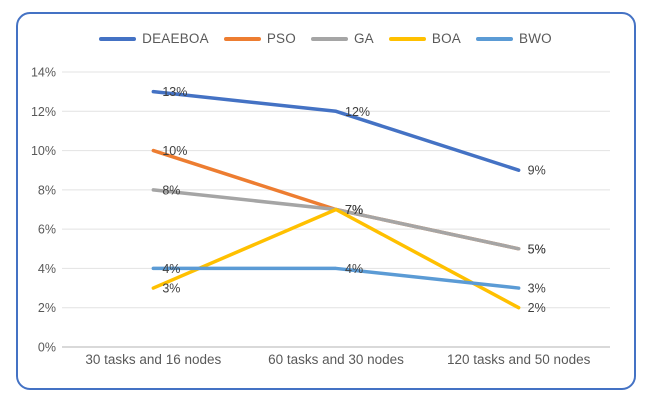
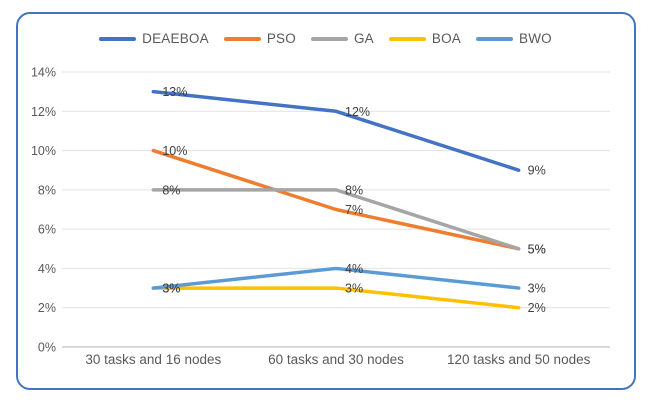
BWO/30 tasks and 16 nodes: 4% -> 3%
GA/60 tasks and 30 nodes: 7% -> 8%
BOA/60 tasks and 30 nodes: 7% -> 3%
